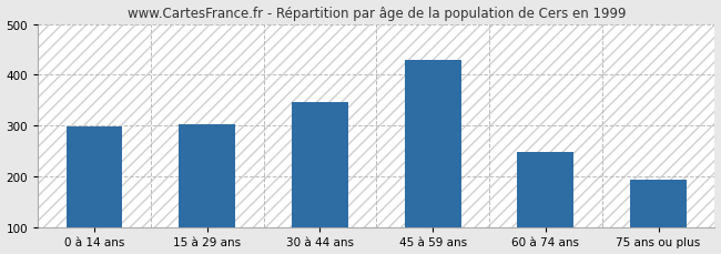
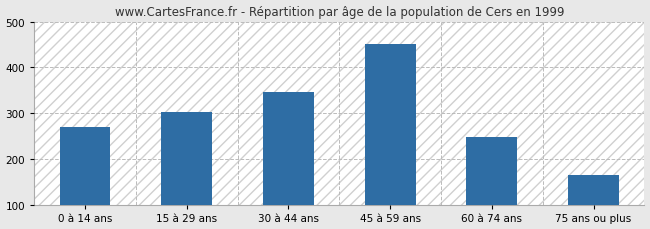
0 à 14 ans: 298 -> 270
45 à 59 ans: 430 -> 450
75 ans ou plus: 193 -> 165
